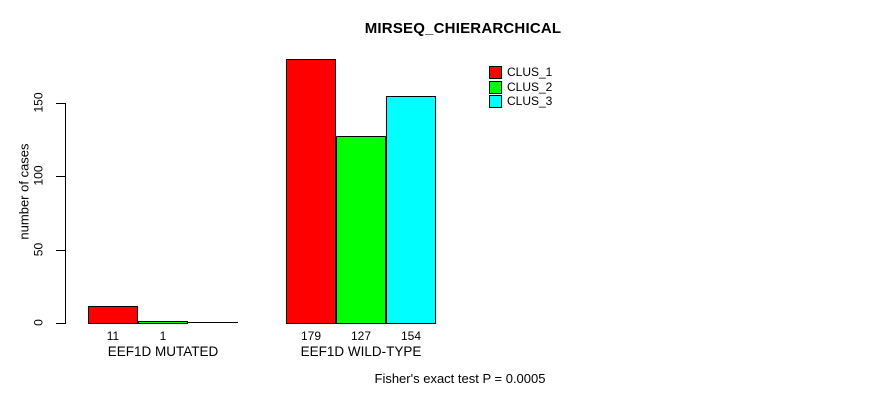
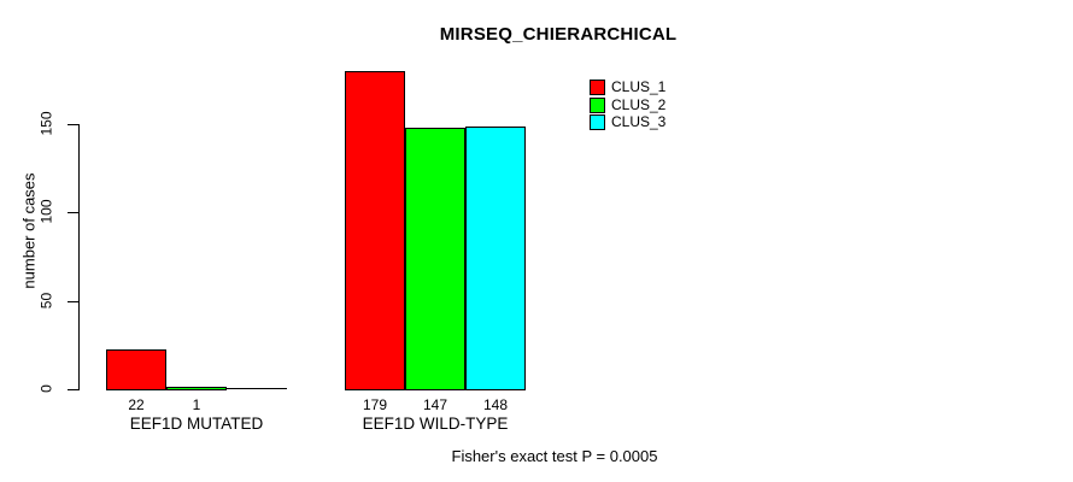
CLUS_1/EEF1D MUTATED: 11 -> 22
CLUS_2/EEF1D WILD-TYPE: 127 -> 147
CLUS_3/EEF1D WILD-TYPE: 154 -> 148
